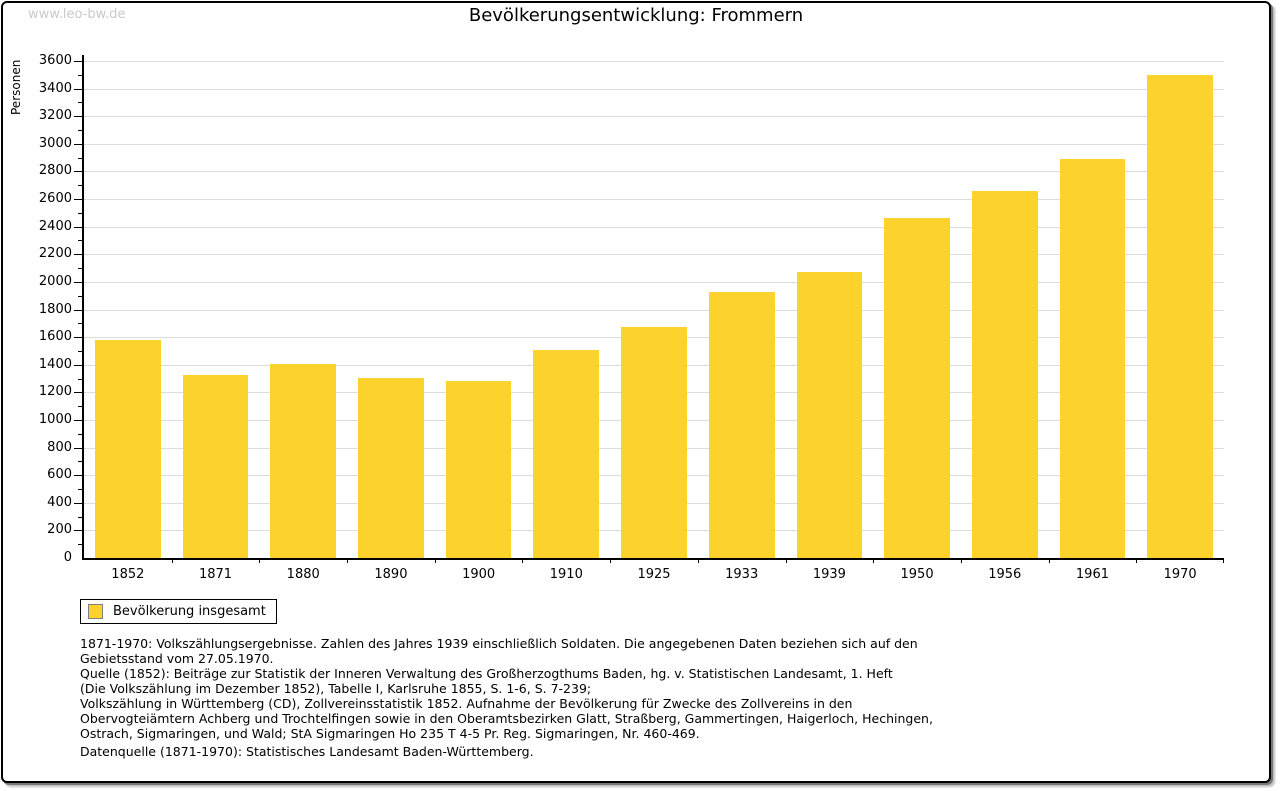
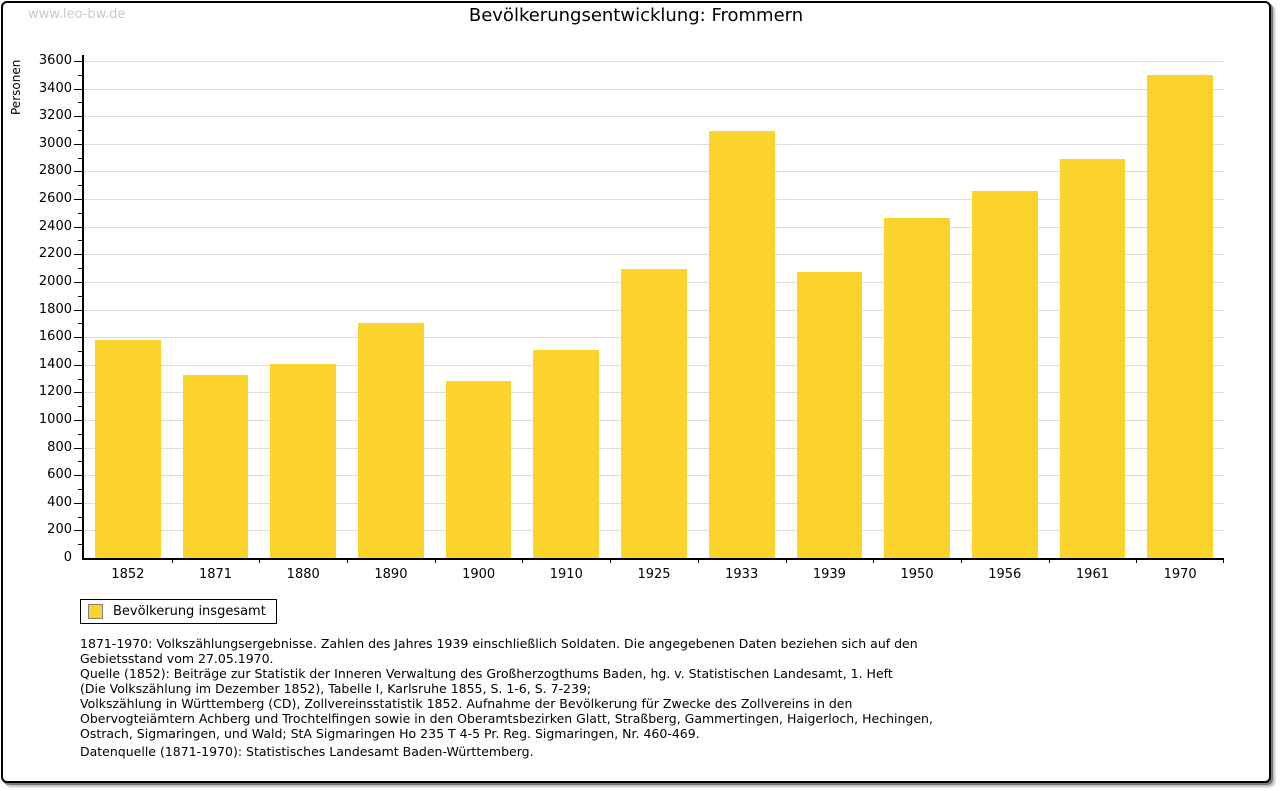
1890: 1300 -> 1700
1925: 1680 -> 2090
1933: 1920 -> 3090
